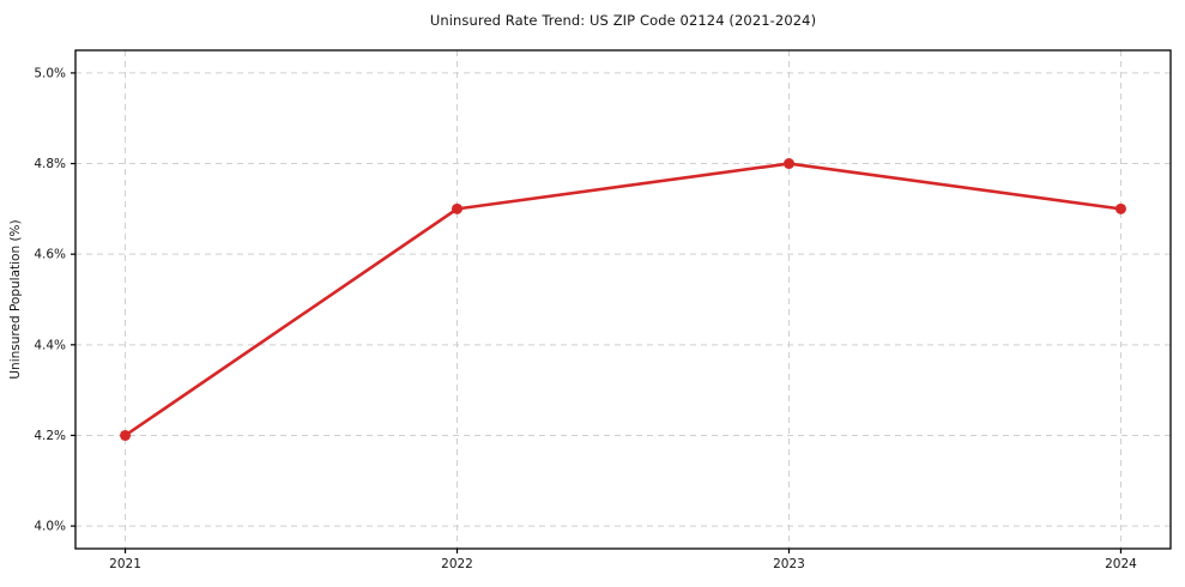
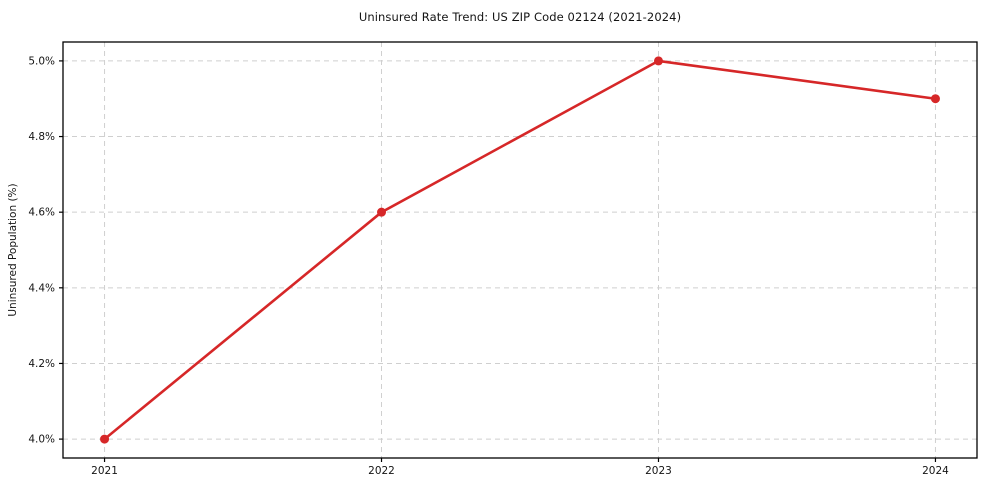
2021: 4.2% -> 4.0%
2022: 4.7% -> 4.6%
2023: 4.8% -> 5.0%
2024: 4.7% -> 4.9%
